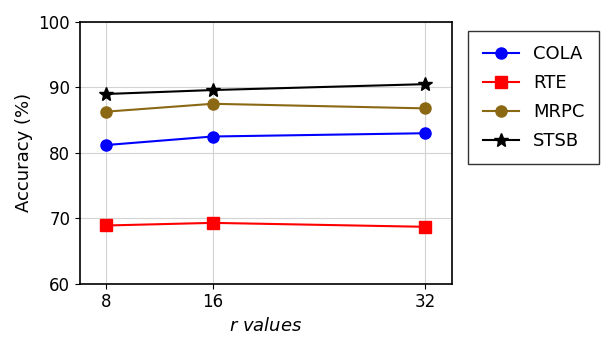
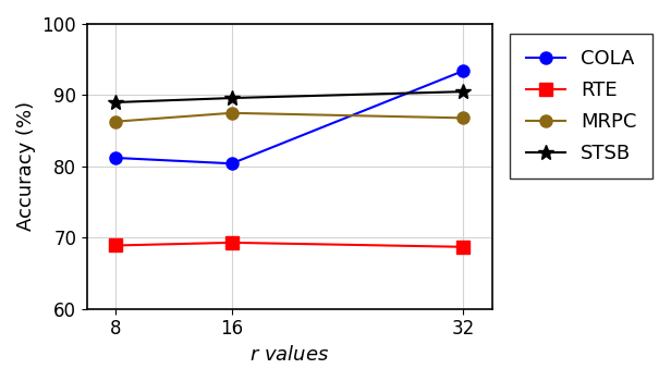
COLA/16: 82.5 -> 80.4
COLA/32: 83.0 -> 93.4
